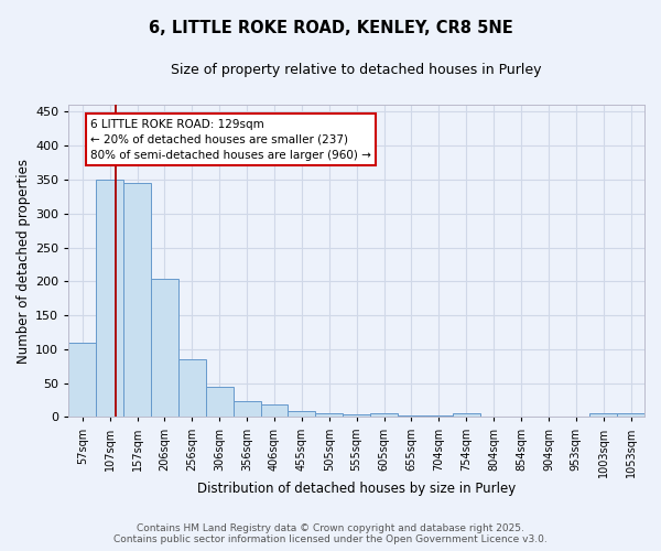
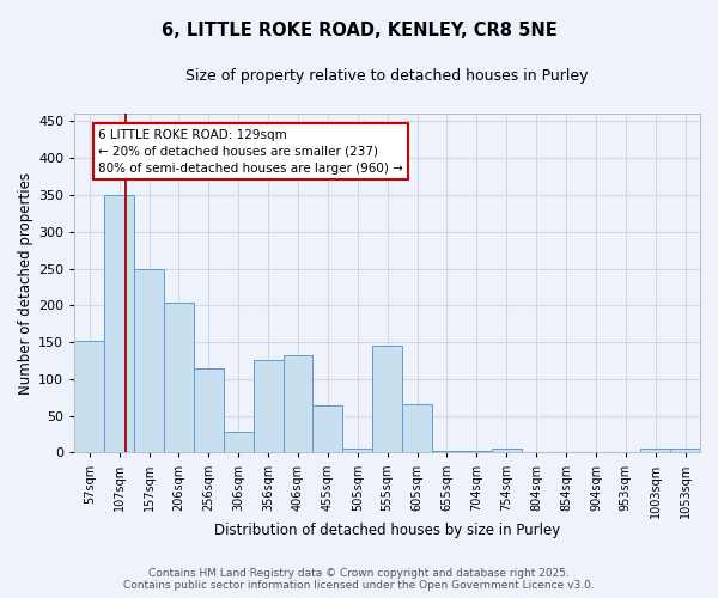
57sqm: 110 -> 152
157sqm: 345 -> 250
256sqm: 85 -> 114
306sqm: 45 -> 28
356sqm: 23 -> 126
406sqm: 19 -> 132
455sqm: 9 -> 64
555sqm: 4 -> 146
605sqm: 5 -> 66
